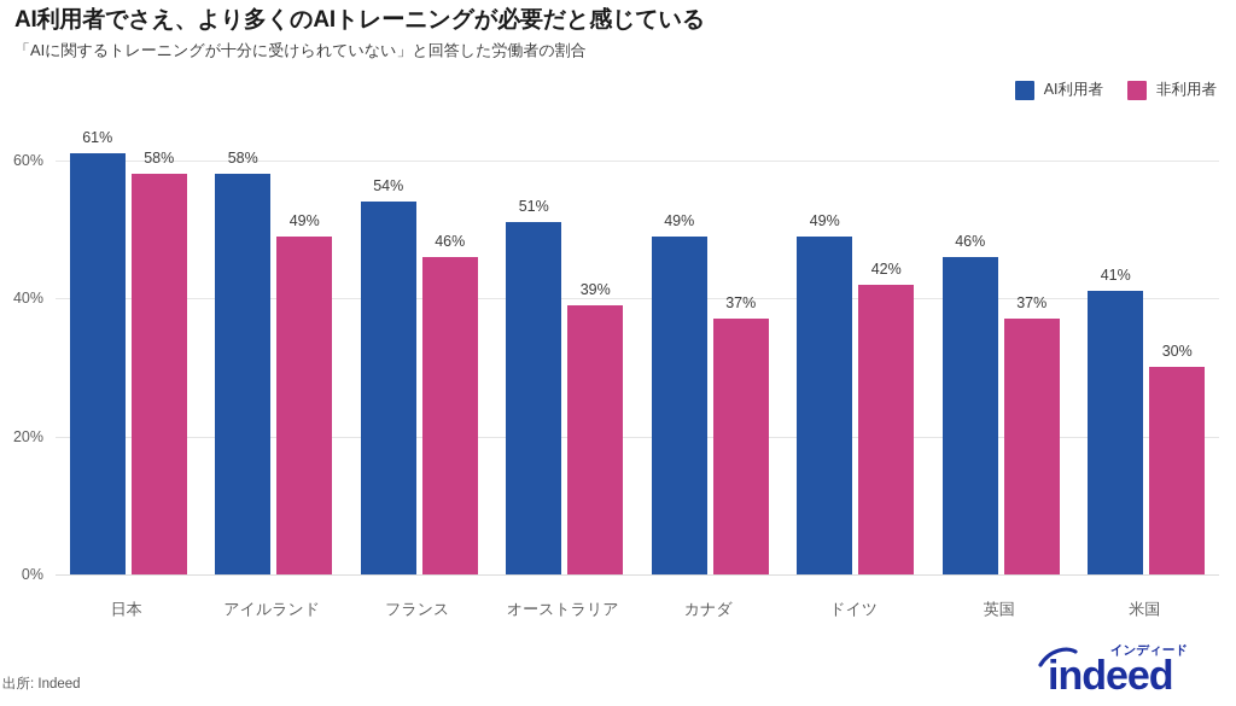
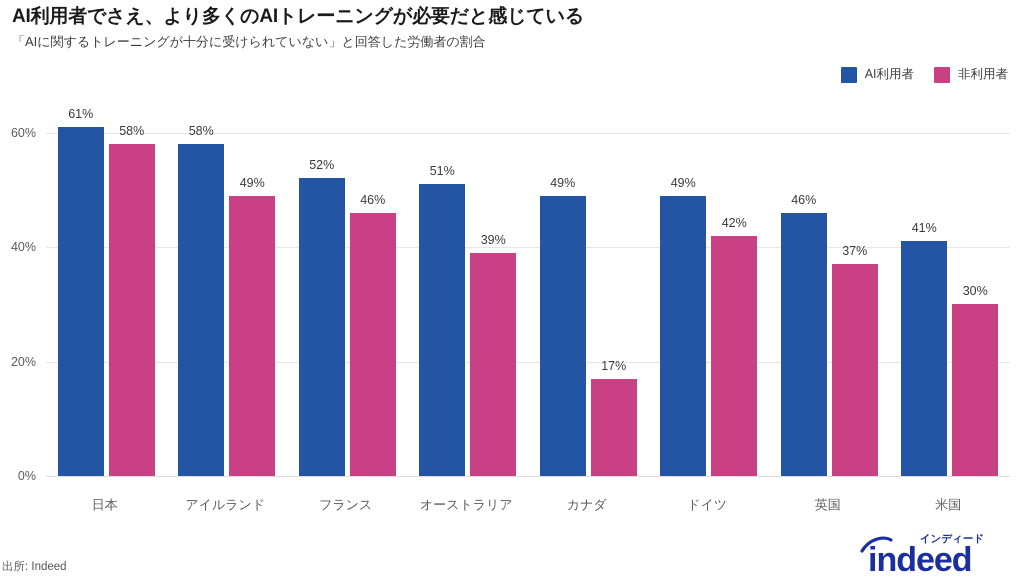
AI利用者/フランス: 54% -> 52%
非利用者/カナダ: 37% -> 17%
